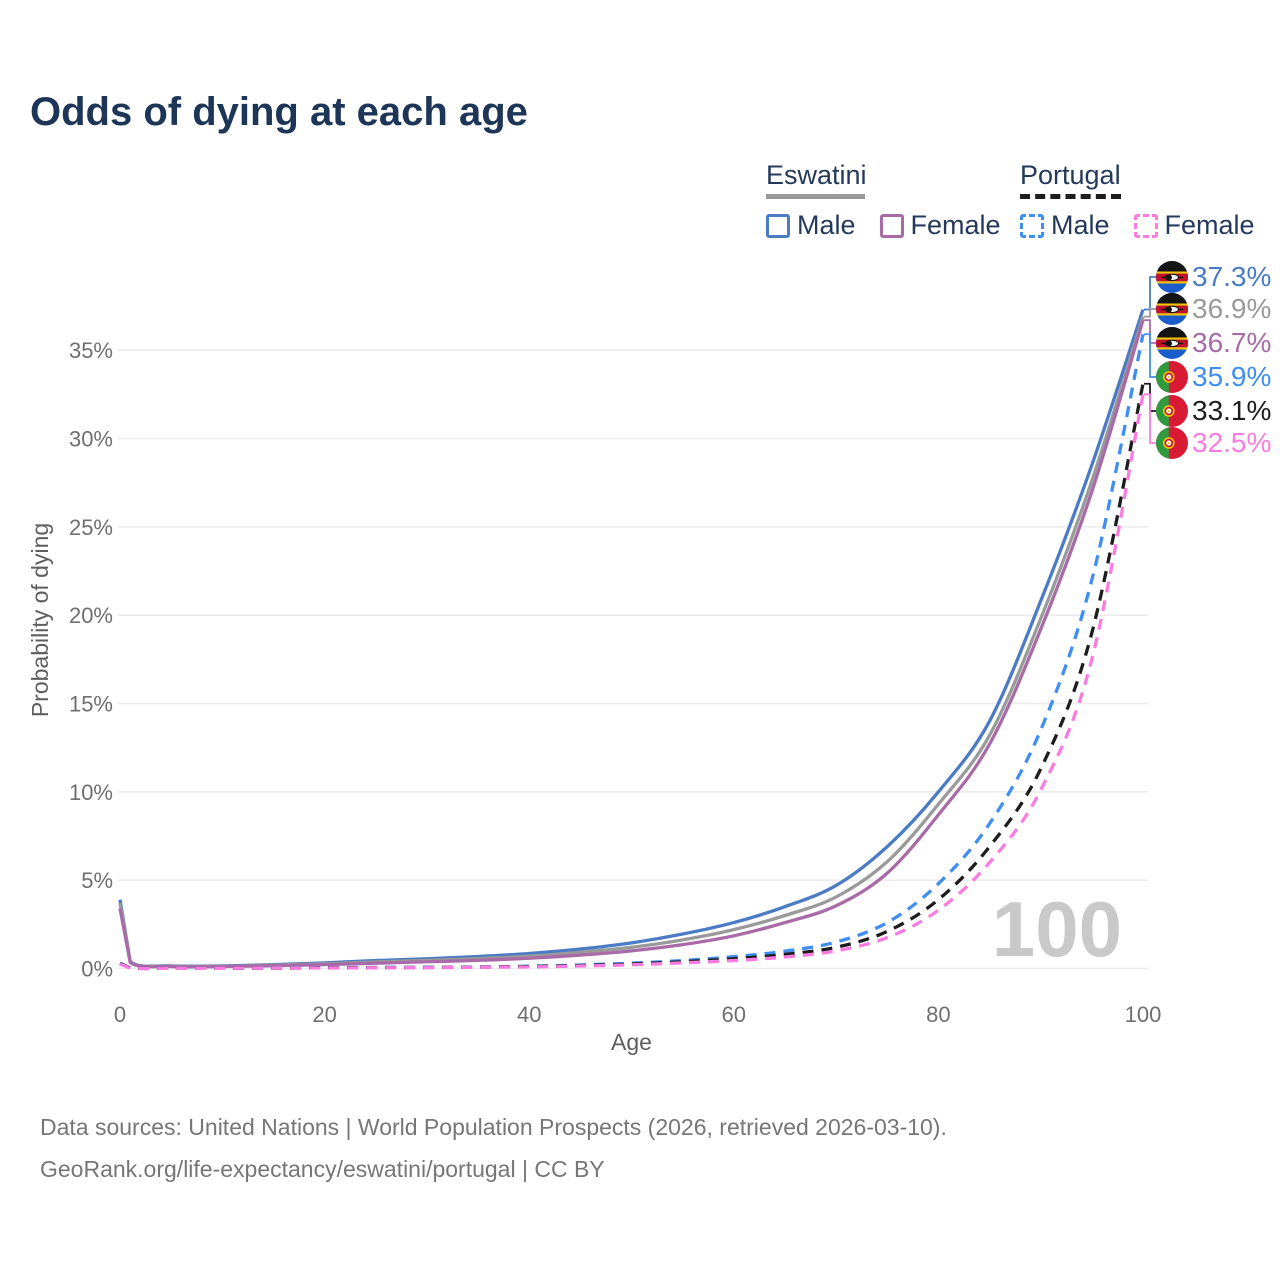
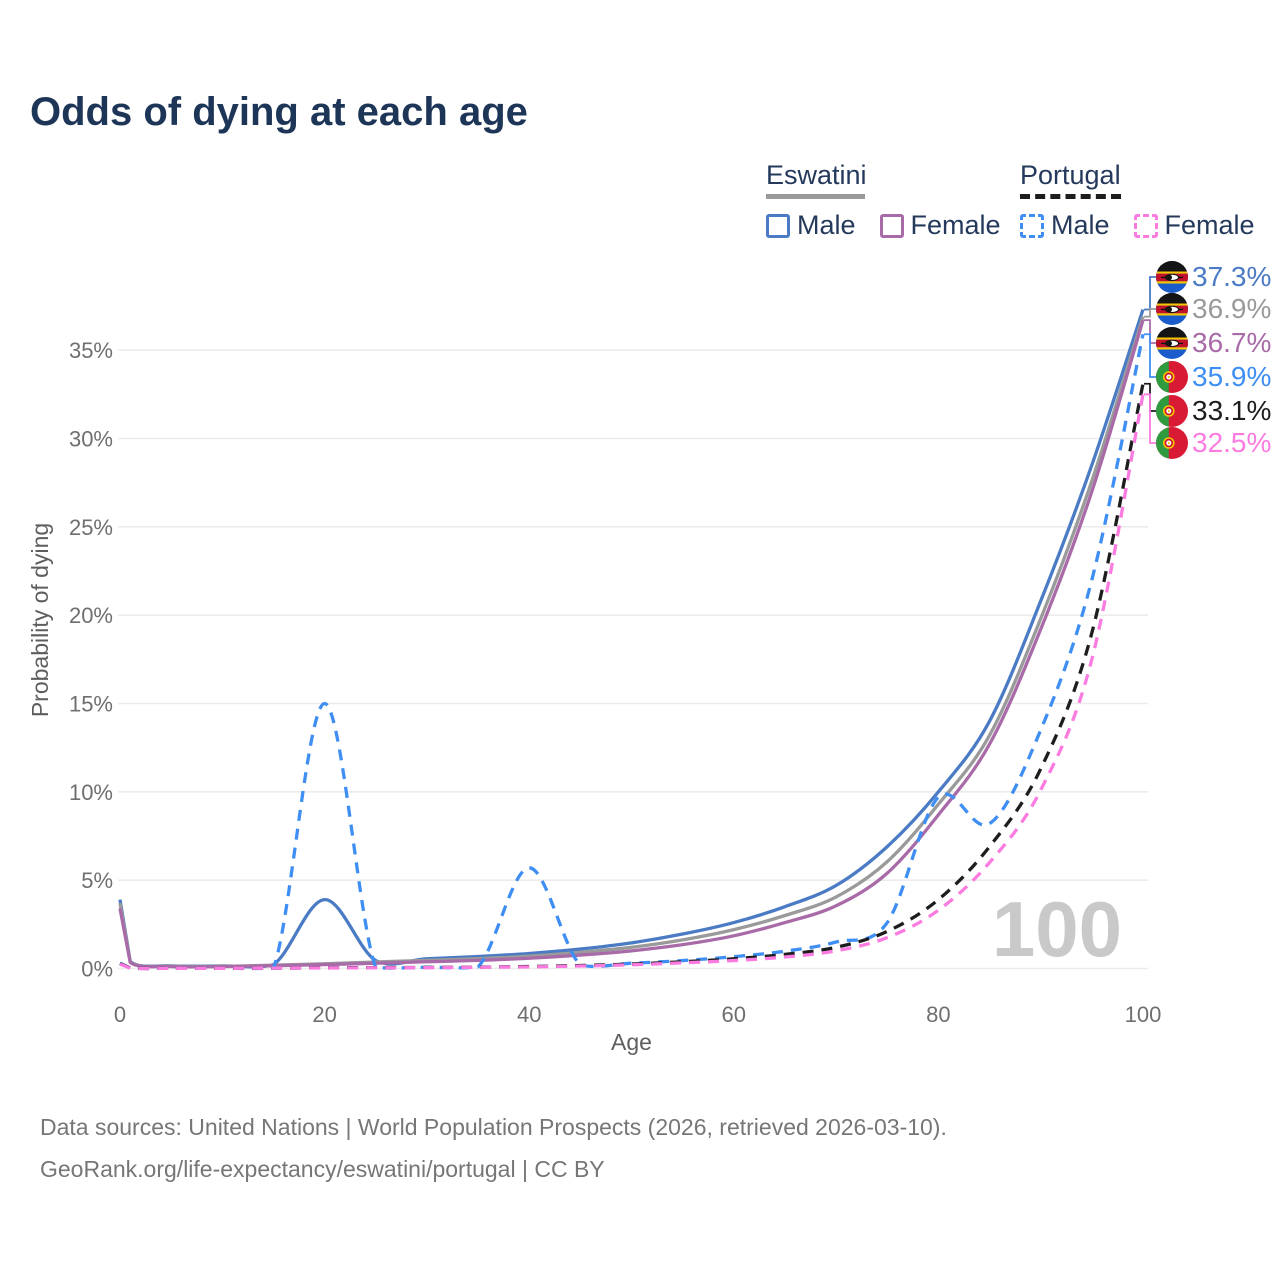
Eswatini Male/20: 0.3% -> 3.9%
Portugal Male/20: 0.1% -> 15.0%
Portugal Male/40: 0.1% -> 5.7%
Portugal Male/80: 4.8% -> 9.7%
